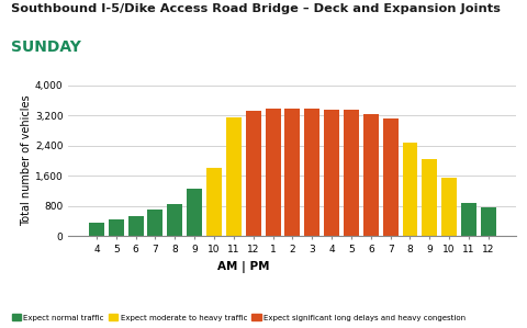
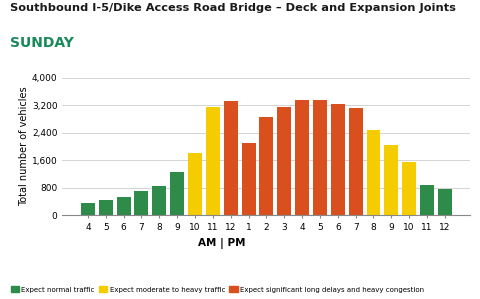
1: 3,370 -> 2,100
2: 3,390 -> 2,850
3: 3,370 -> 3,150
